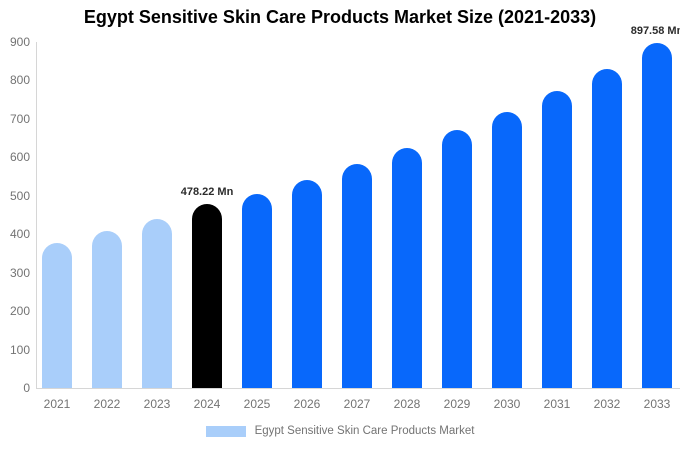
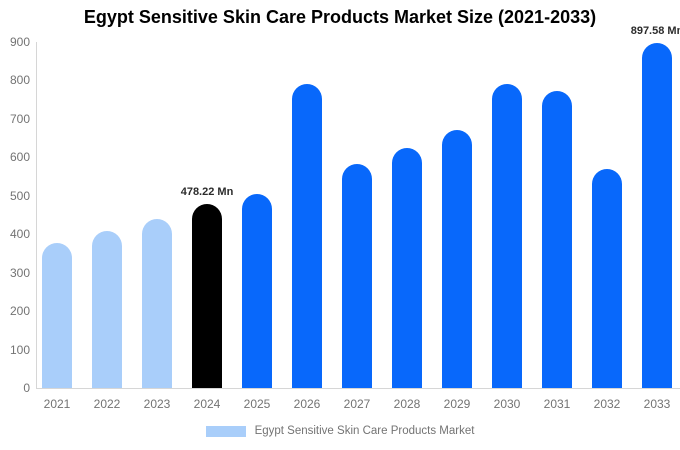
2026: 540 -> 790
2030: 720 -> 790
2032: 830 -> 570
